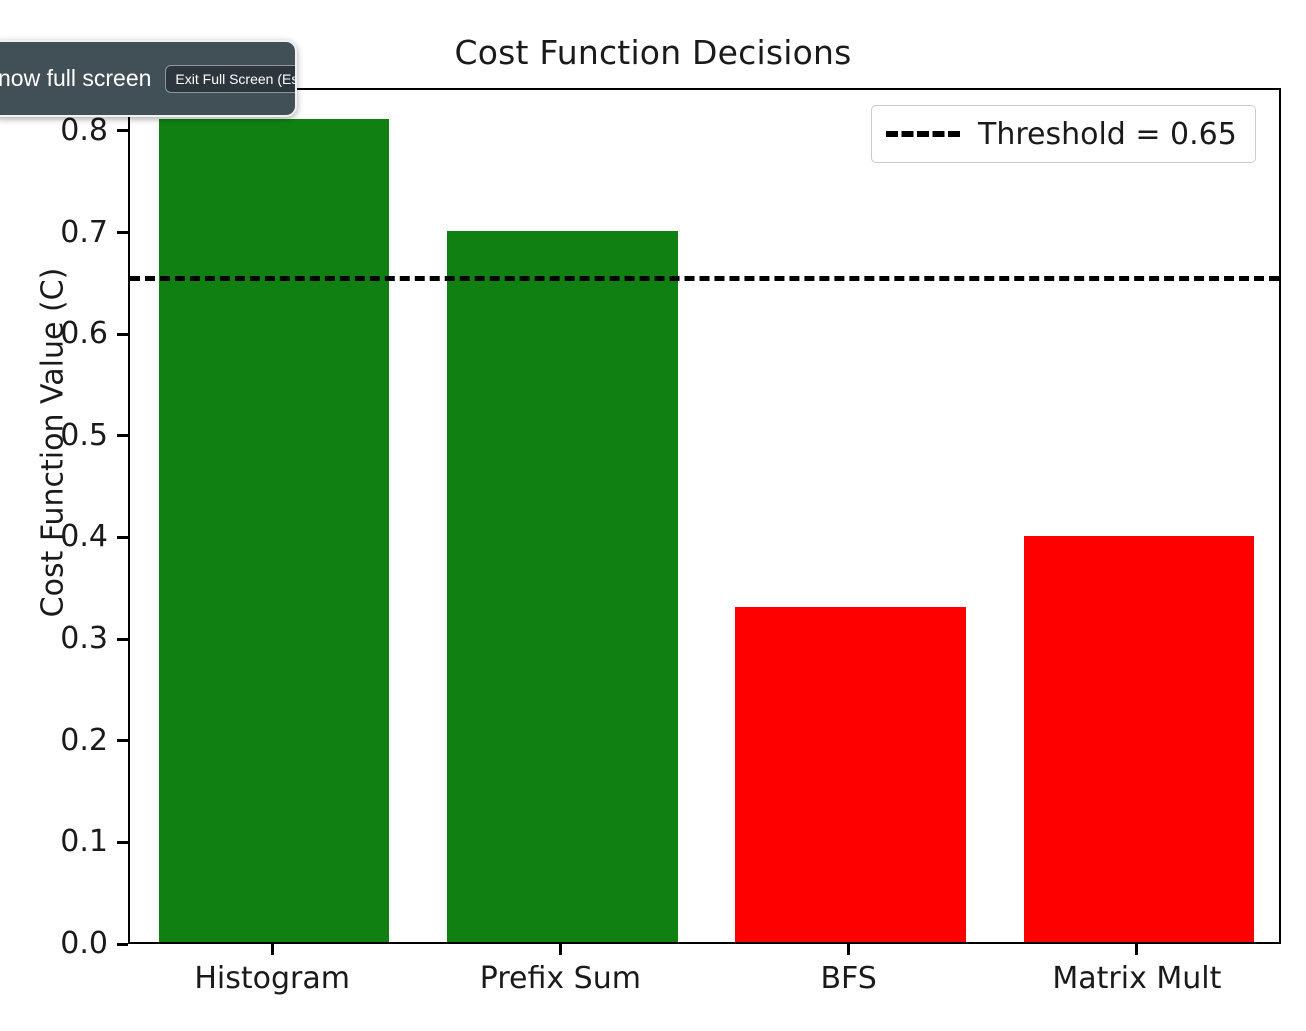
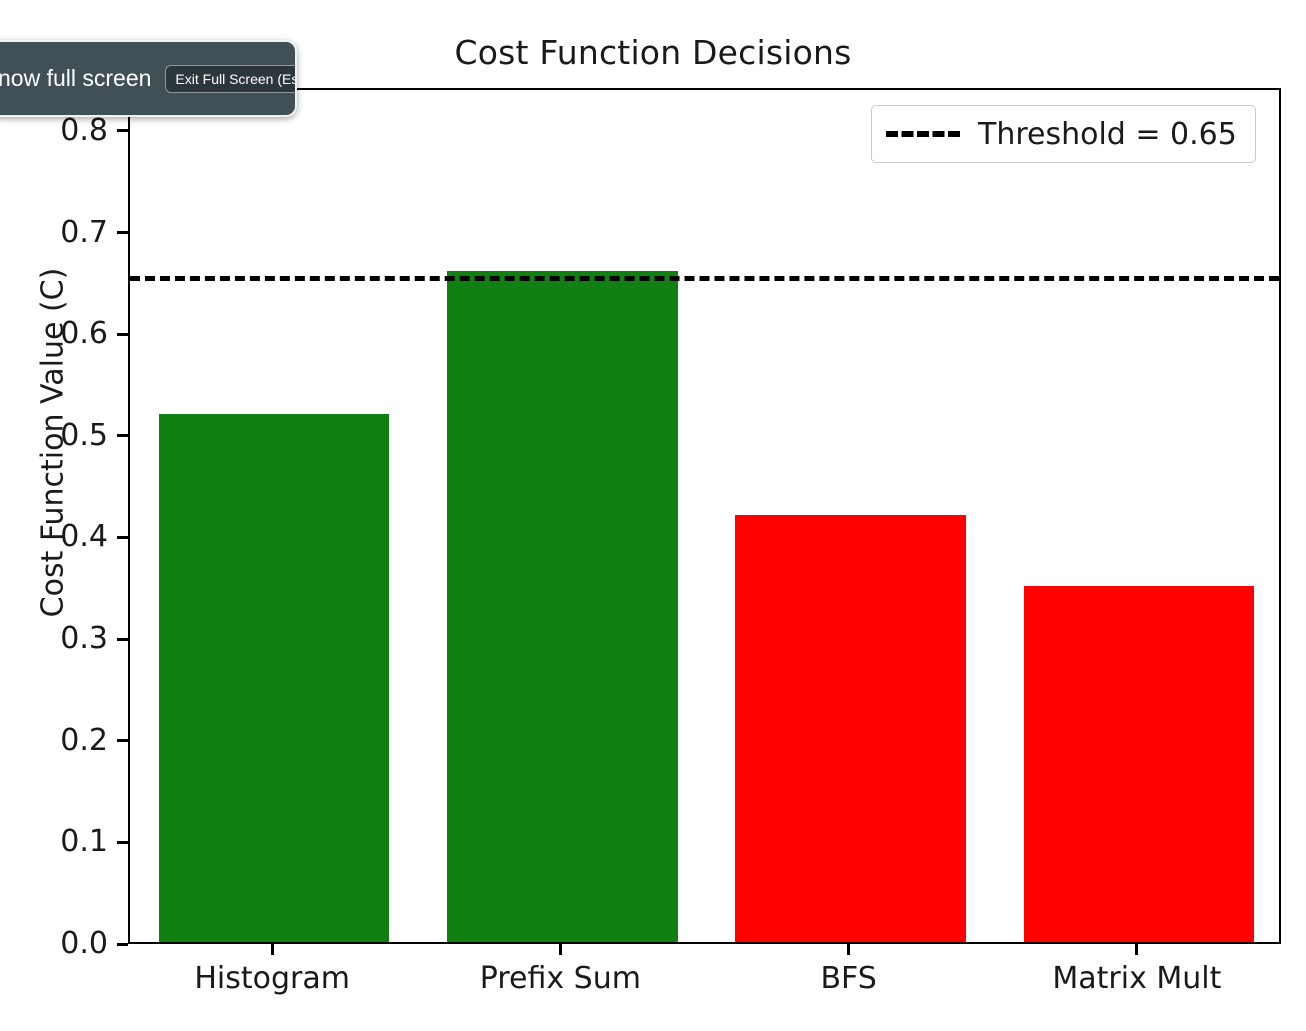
Histogram: 0.81 -> 0.52
Prefix Sum: 0.70 -> 0.66
BFS: 0.33 -> 0.42
Matrix Mult: 0.40 -> 0.35
